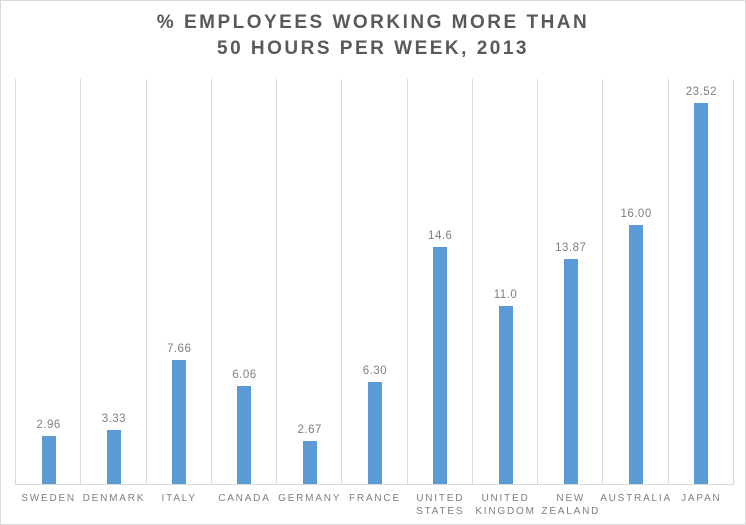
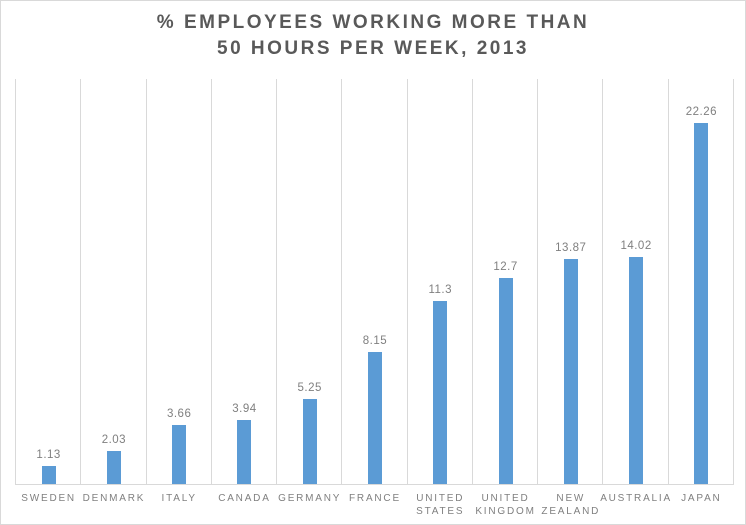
SWEDEN: 2.96 -> 1.13
DENMARK: 3.33 -> 2.03
ITALY: 7.66 -> 3.66
CANADA: 6.06 -> 3.94
GERMANY: 2.67 -> 5.25
FRANCE: 6.30 -> 8.15
UNITED STATES: 14.6 -> 11.3
UNITED KINGDOM: 11.0 -> 12.7
AUSTRALIA: 16.00 -> 14.02
JAPAN: 23.52 -> 22.26
